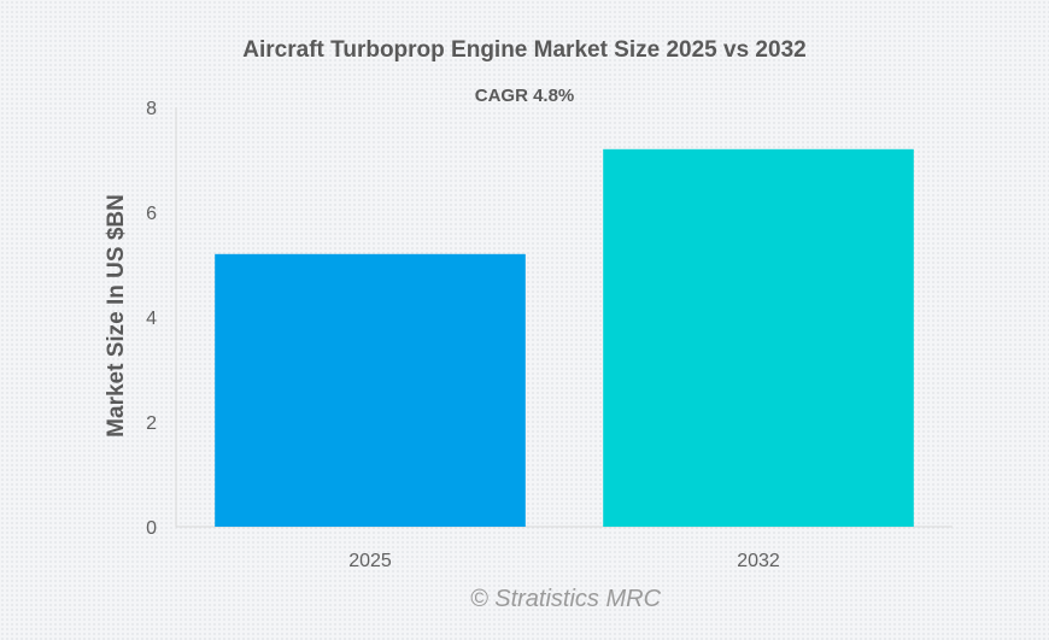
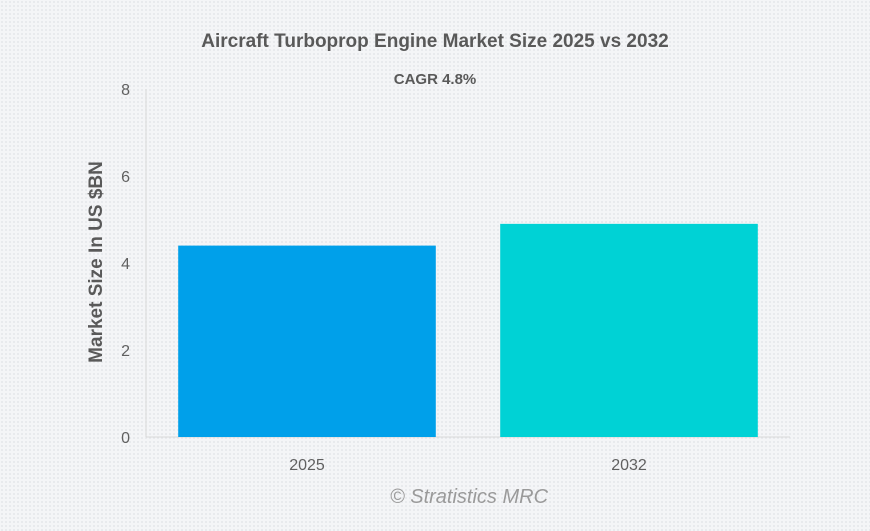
2025: 5.2 -> 4.4
2032: 7.2 -> 4.9
